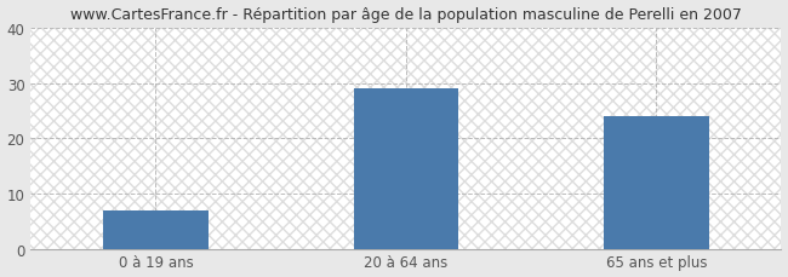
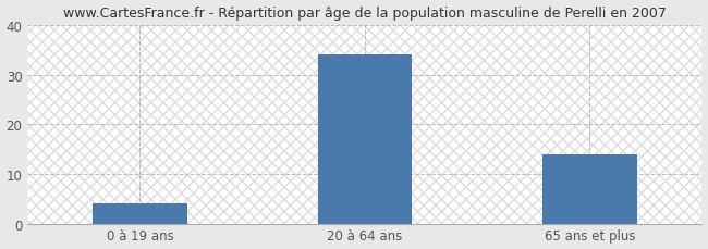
0 à 19 ans: 7 -> 4
20 à 64 ans: 29 -> 34
65 ans et plus: 24 -> 14
